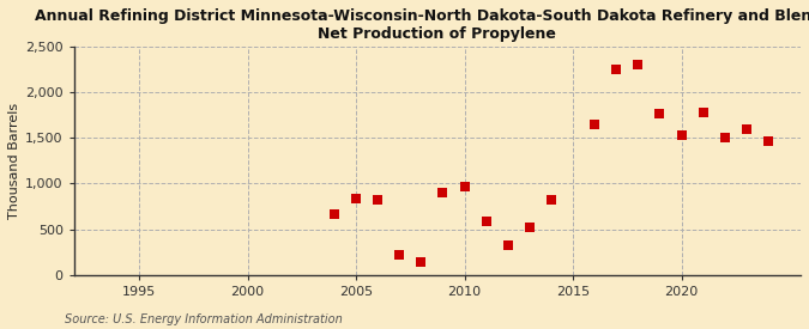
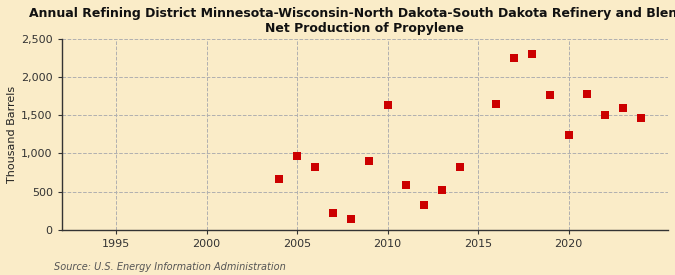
2005: 830 -> 960
2010: 970 -> 1,640
2020: 1,530 -> 1,240
